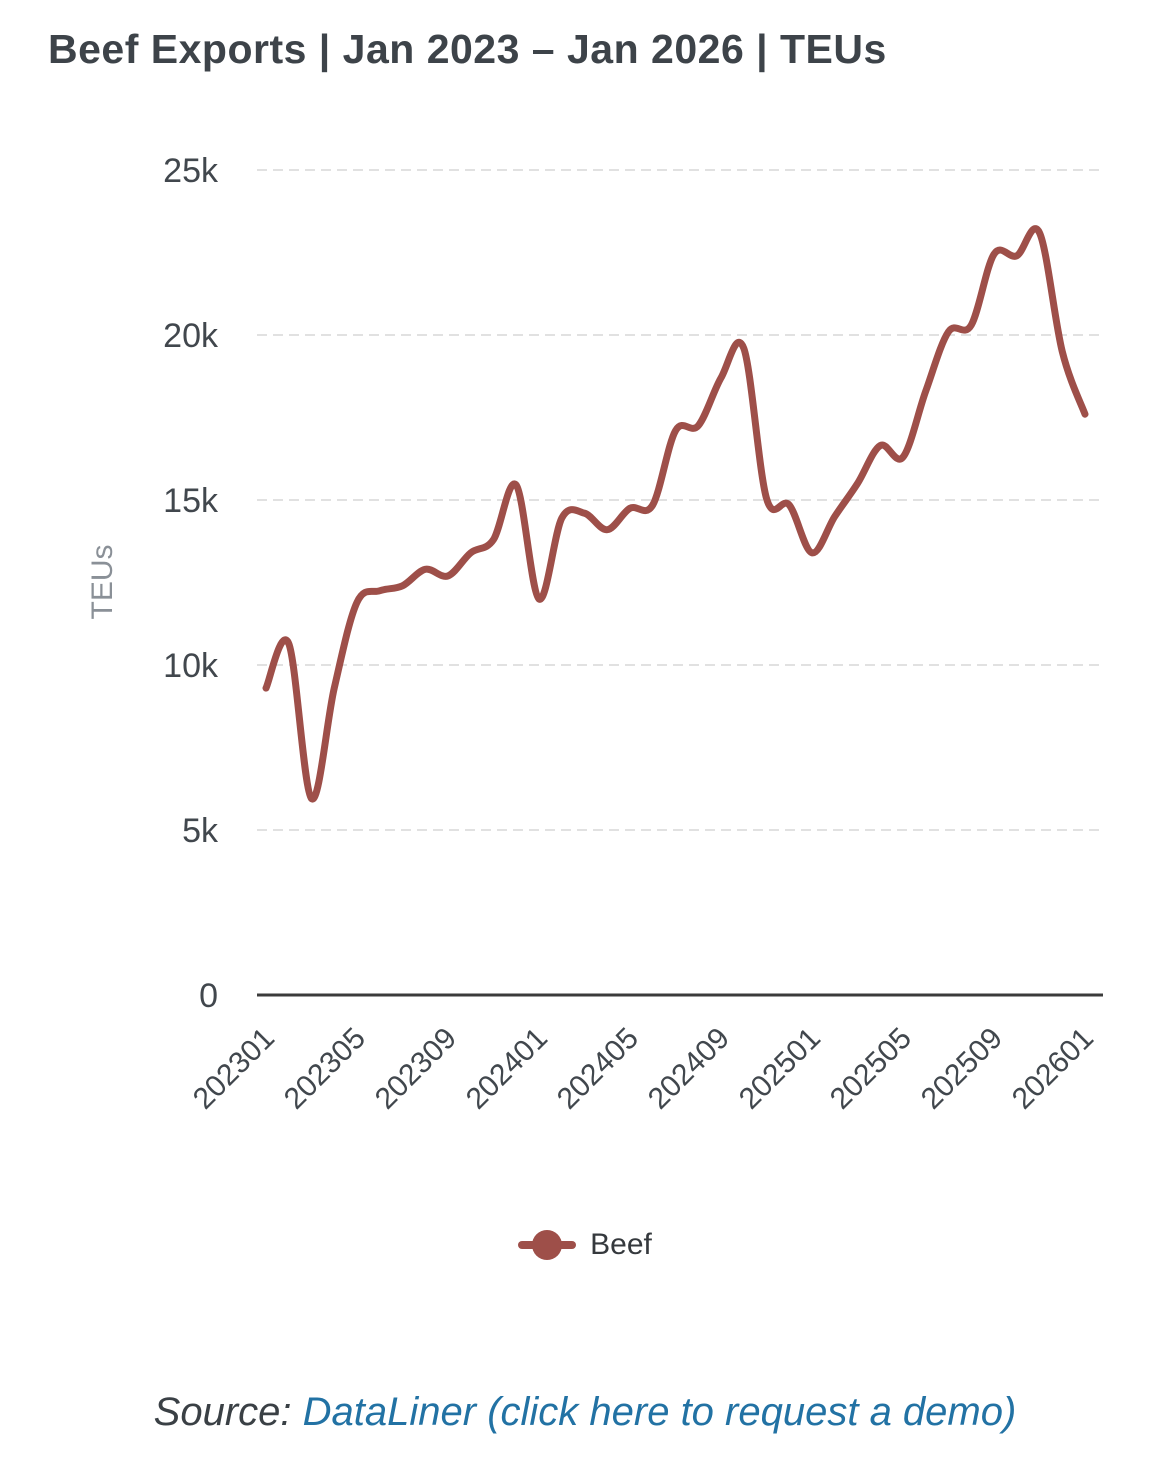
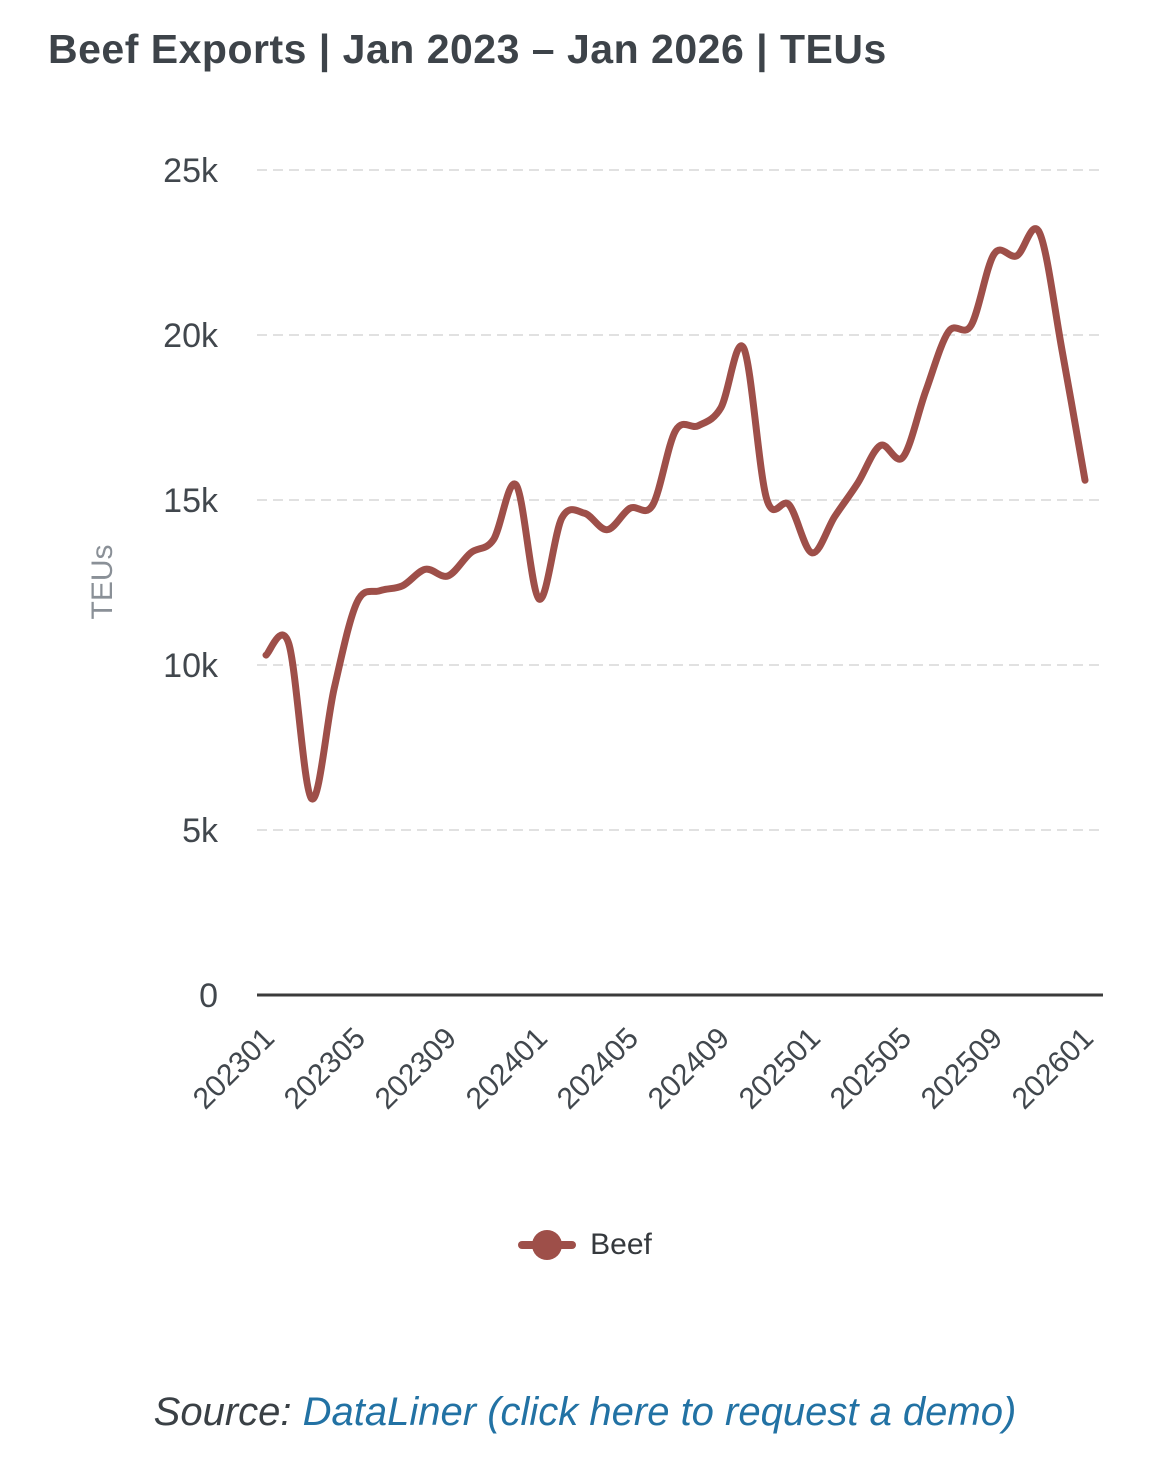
202301: 9.3k -> 10.3k
202409: 18.7k -> 17.8k
202601: 17.6k -> 15.6k
